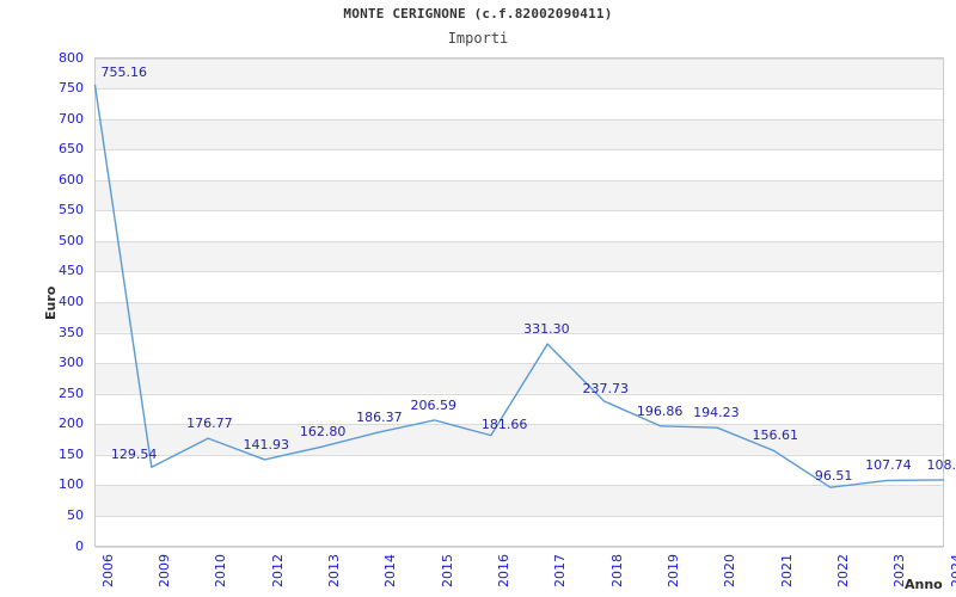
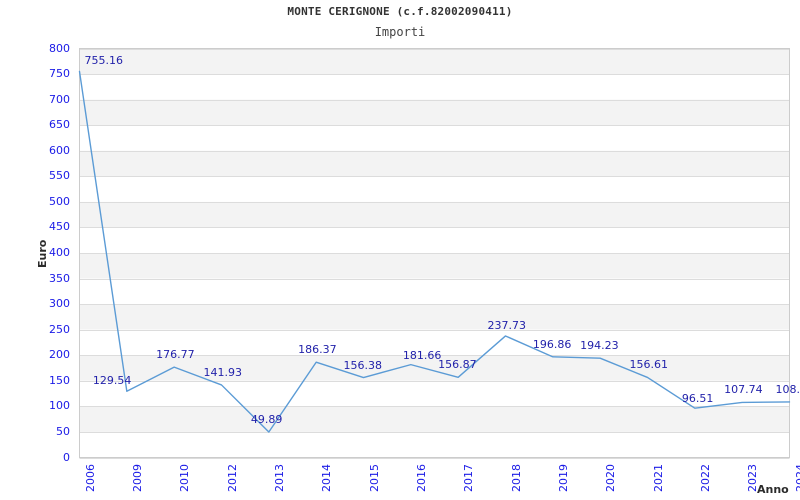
2013: 162.80 -> 49.89
2015: 206.59 -> 156.38
2017: 331.30 -> 156.87
